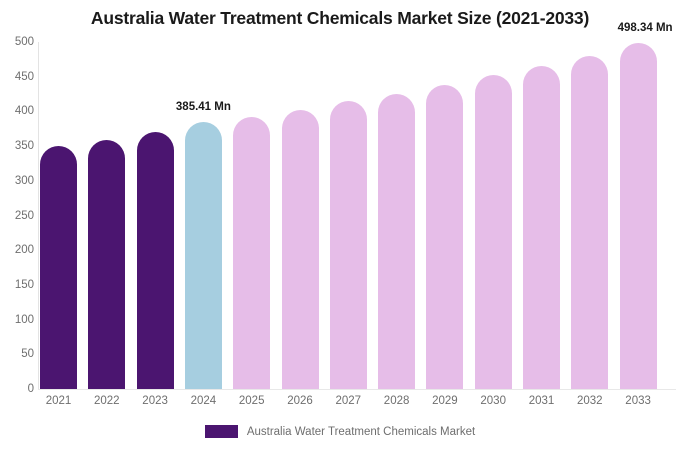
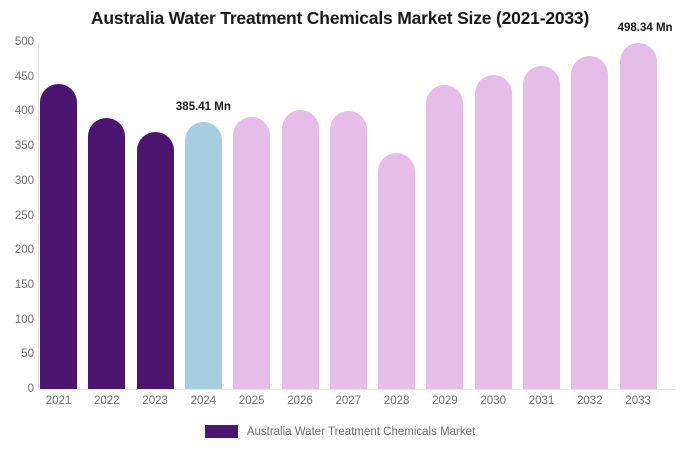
2021: 350 -> 440
2022: 360 -> 390
2027: 420 -> 400
2028: 420 -> 340
